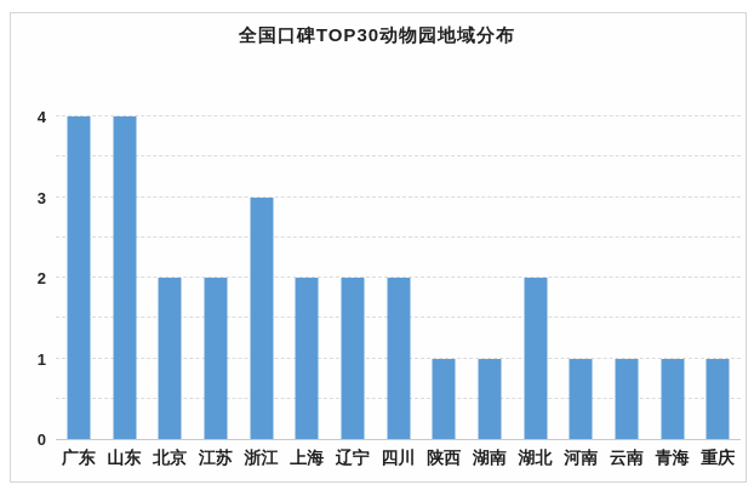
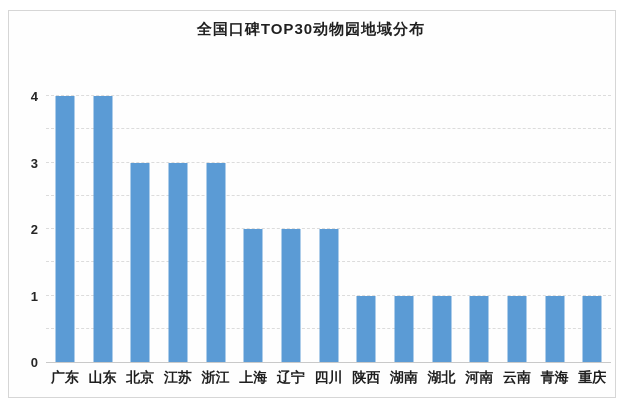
北京: 2 -> 3
江苏: 2 -> 3
湖北: 2 -> 1
